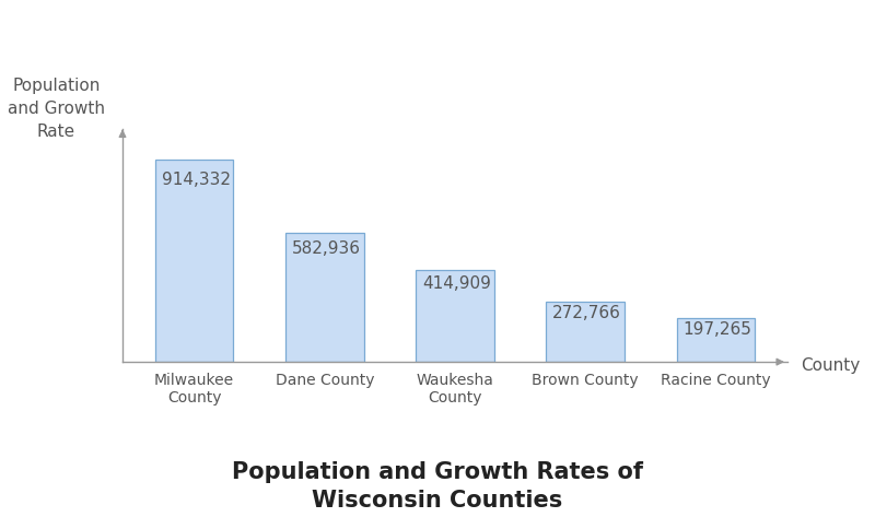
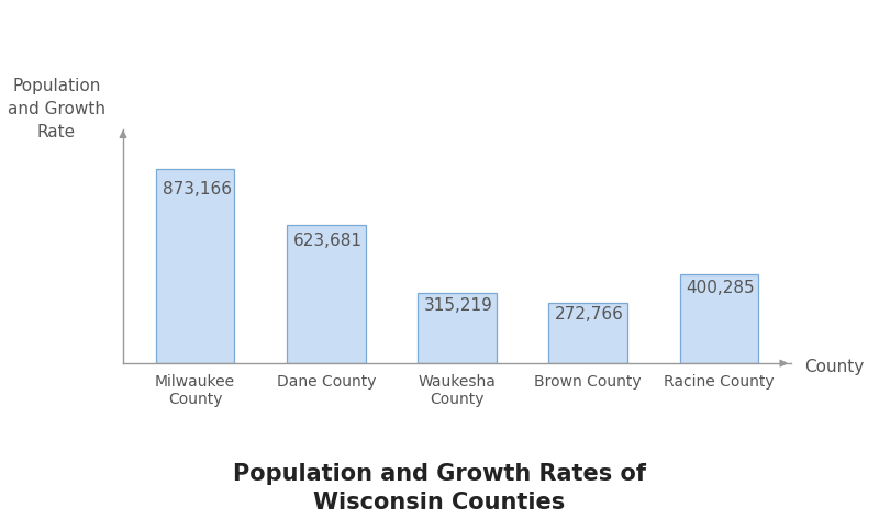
Milwaukee County: 914,332 -> 873,166
Dane County: 582,936 -> 623,681
Waukesha County: 414,909 -> 315,219
Racine County: 197,265 -> 400,285
